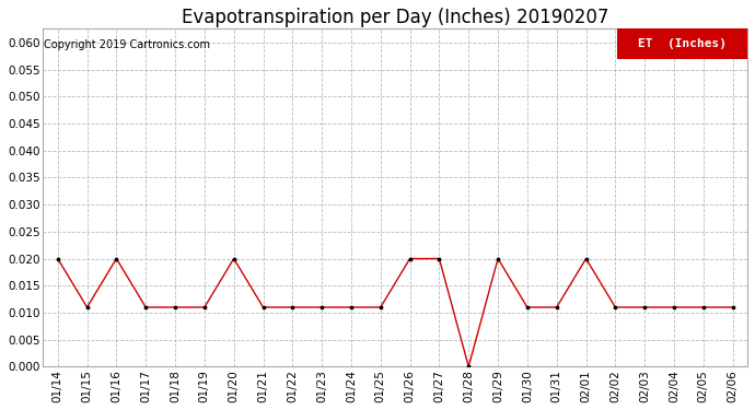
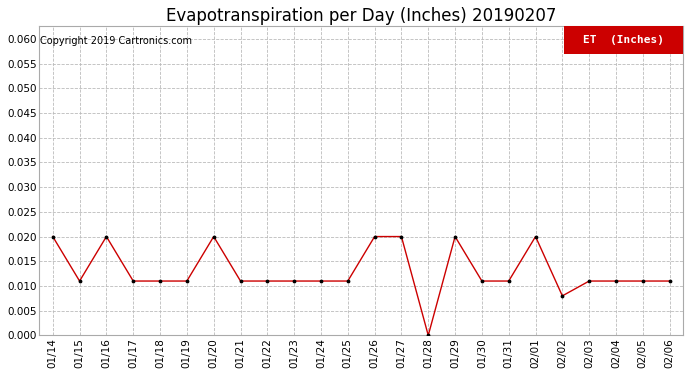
02/02: 0.011 -> 0.008
